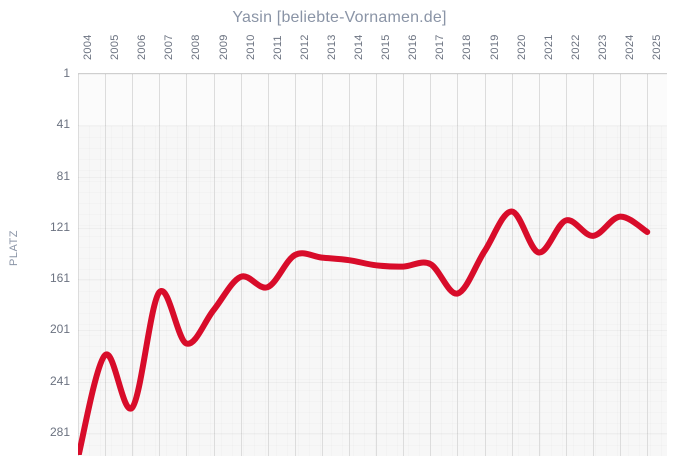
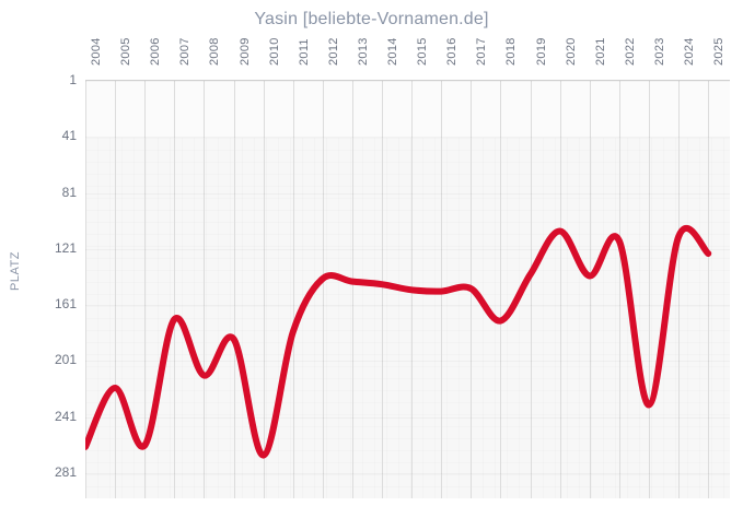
2004: 301 -> 263
2010: 160 -> 269
2011: 168 -> 181
2023: 128 -> 233
